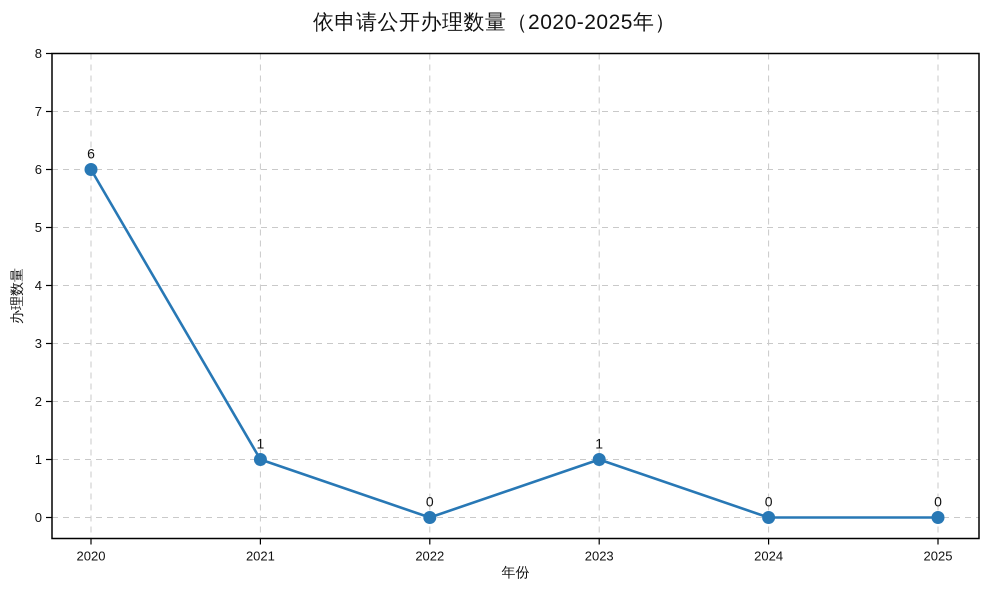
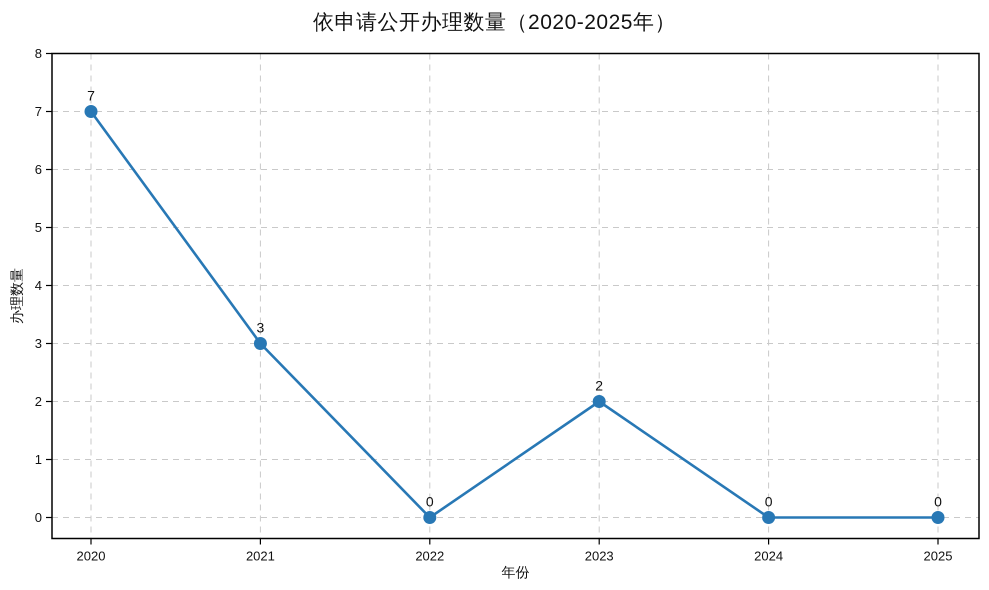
2020: 6 -> 7
2021: 1 -> 3
2023: 1 -> 2
